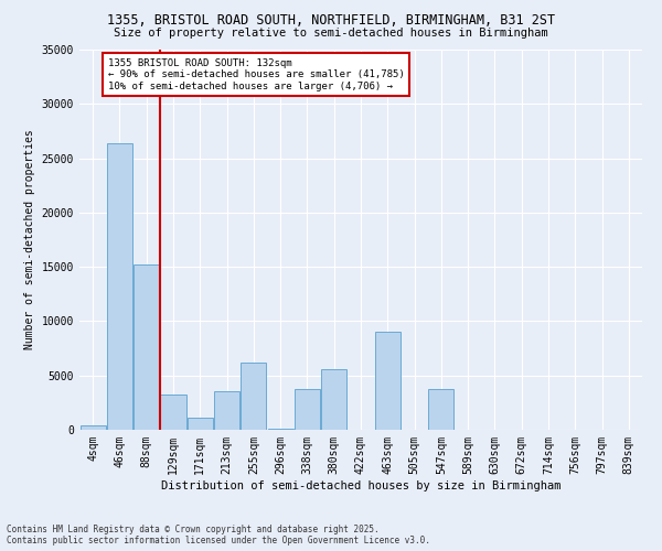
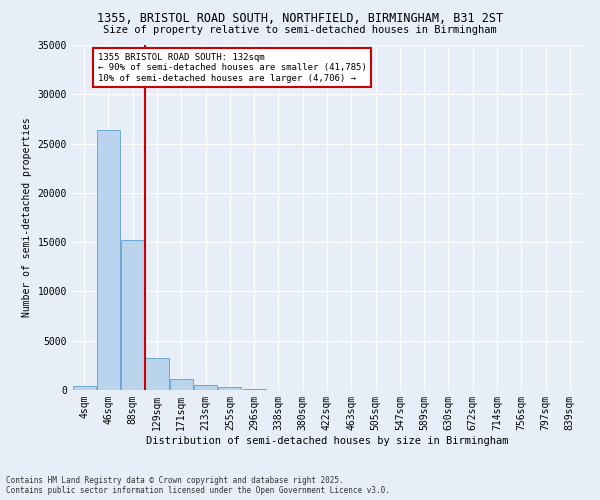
213sqm: 3600 -> 500
255sqm: 6200 -> 300
338sqm: 3800 -> 0
380sqm: 5600 -> 0
463sqm: 9000 -> 0
547sqm: 3800 -> 0
